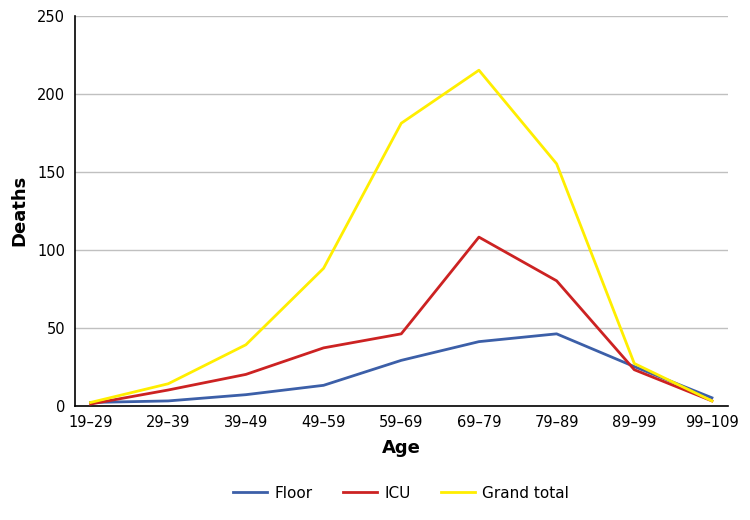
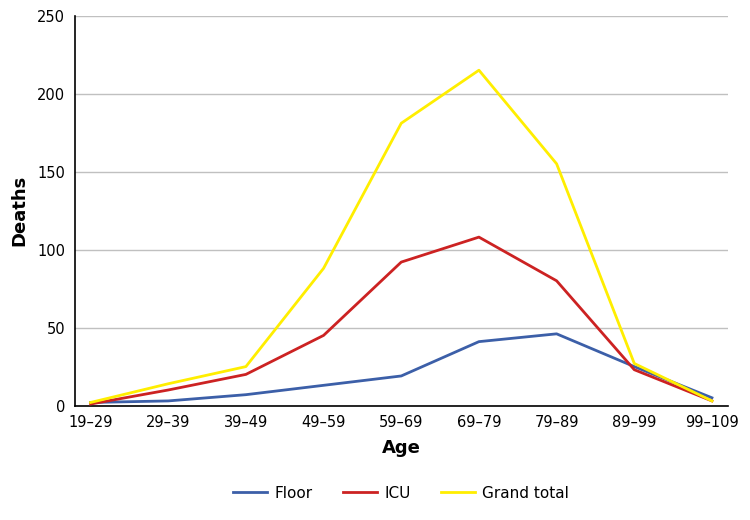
Grand total/39–49: 39 -> 25
ICU/49–59: 37 -> 45
Floor/59–69: 29 -> 19
ICU/59–69: 46 -> 92
